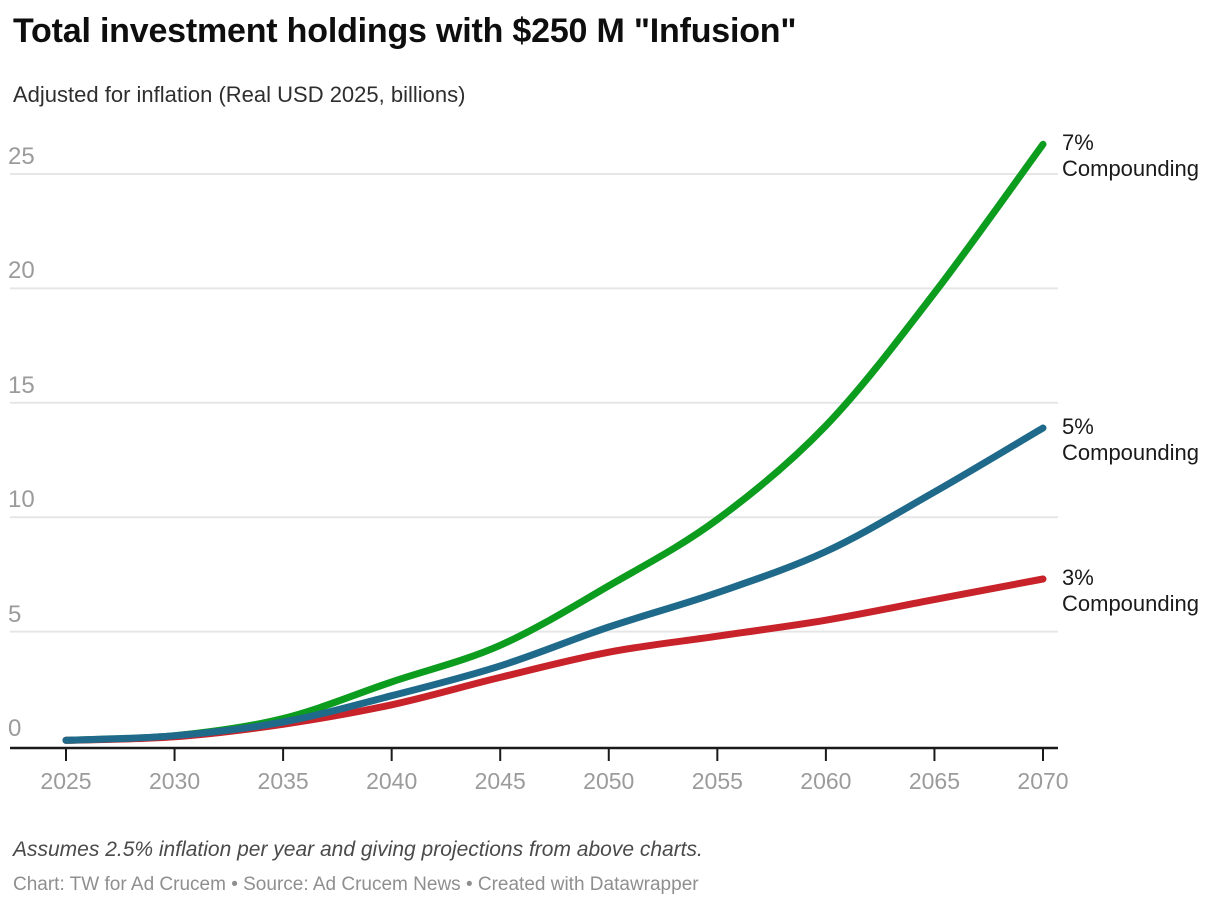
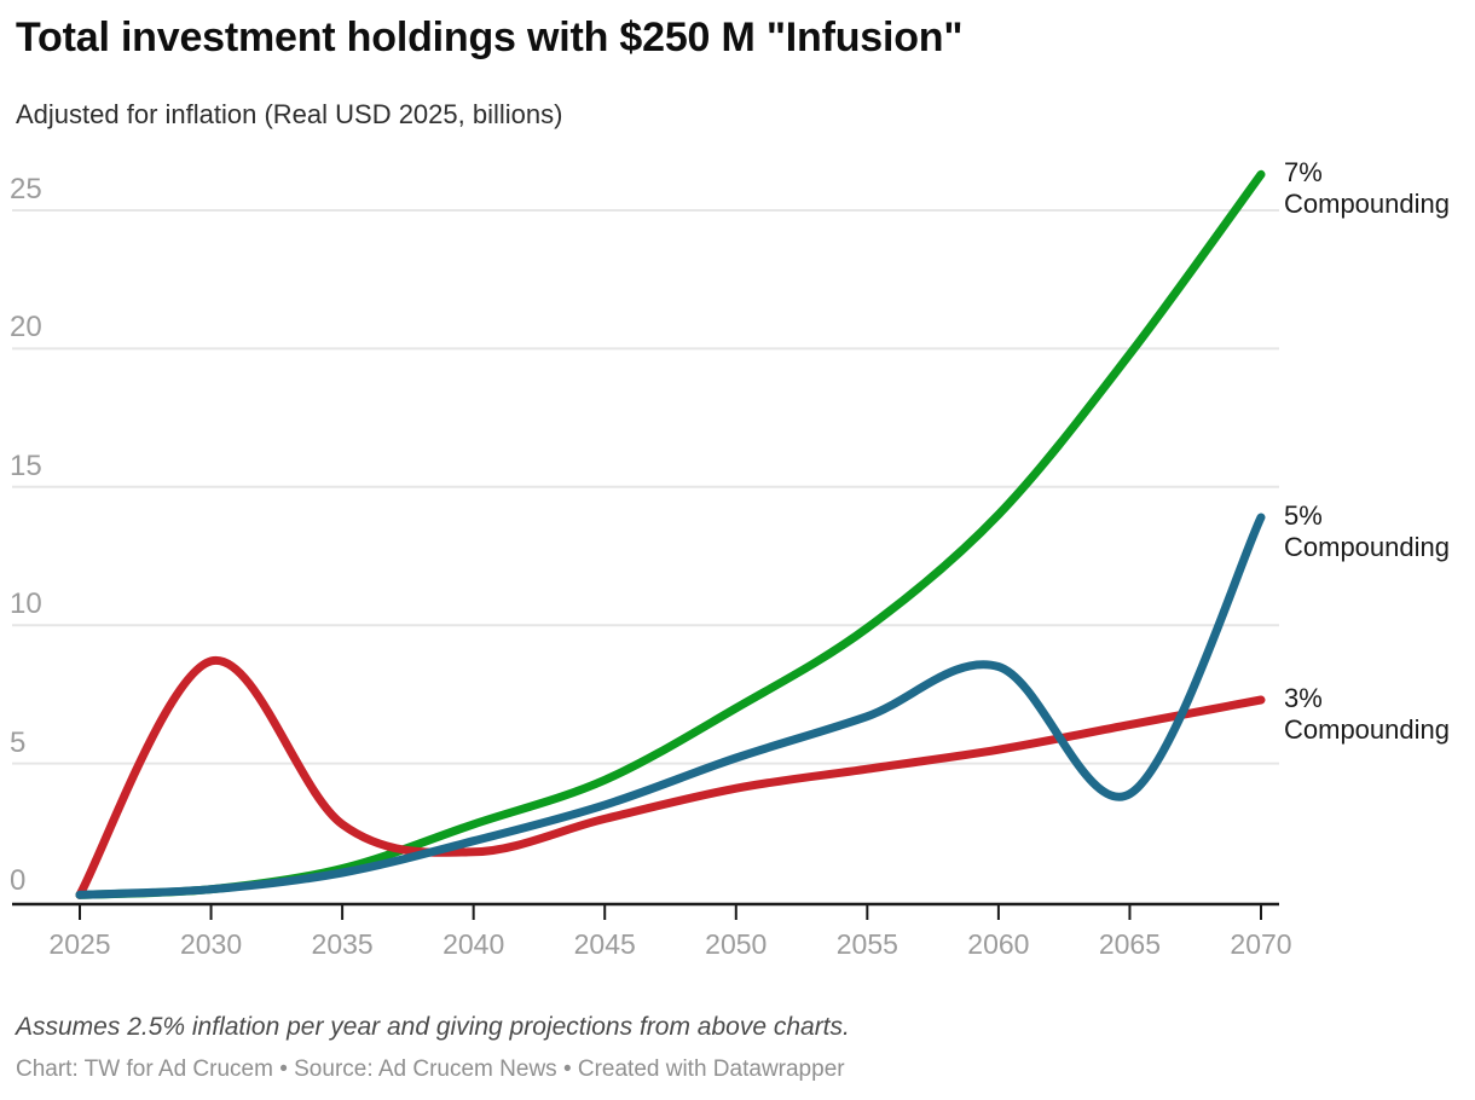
3% Compounding/2030: 0.4 -> 8.7
3% Compounding/2035: 0.9 -> 2.8
5% Compounding/2065: 11.1 -> 3.9
